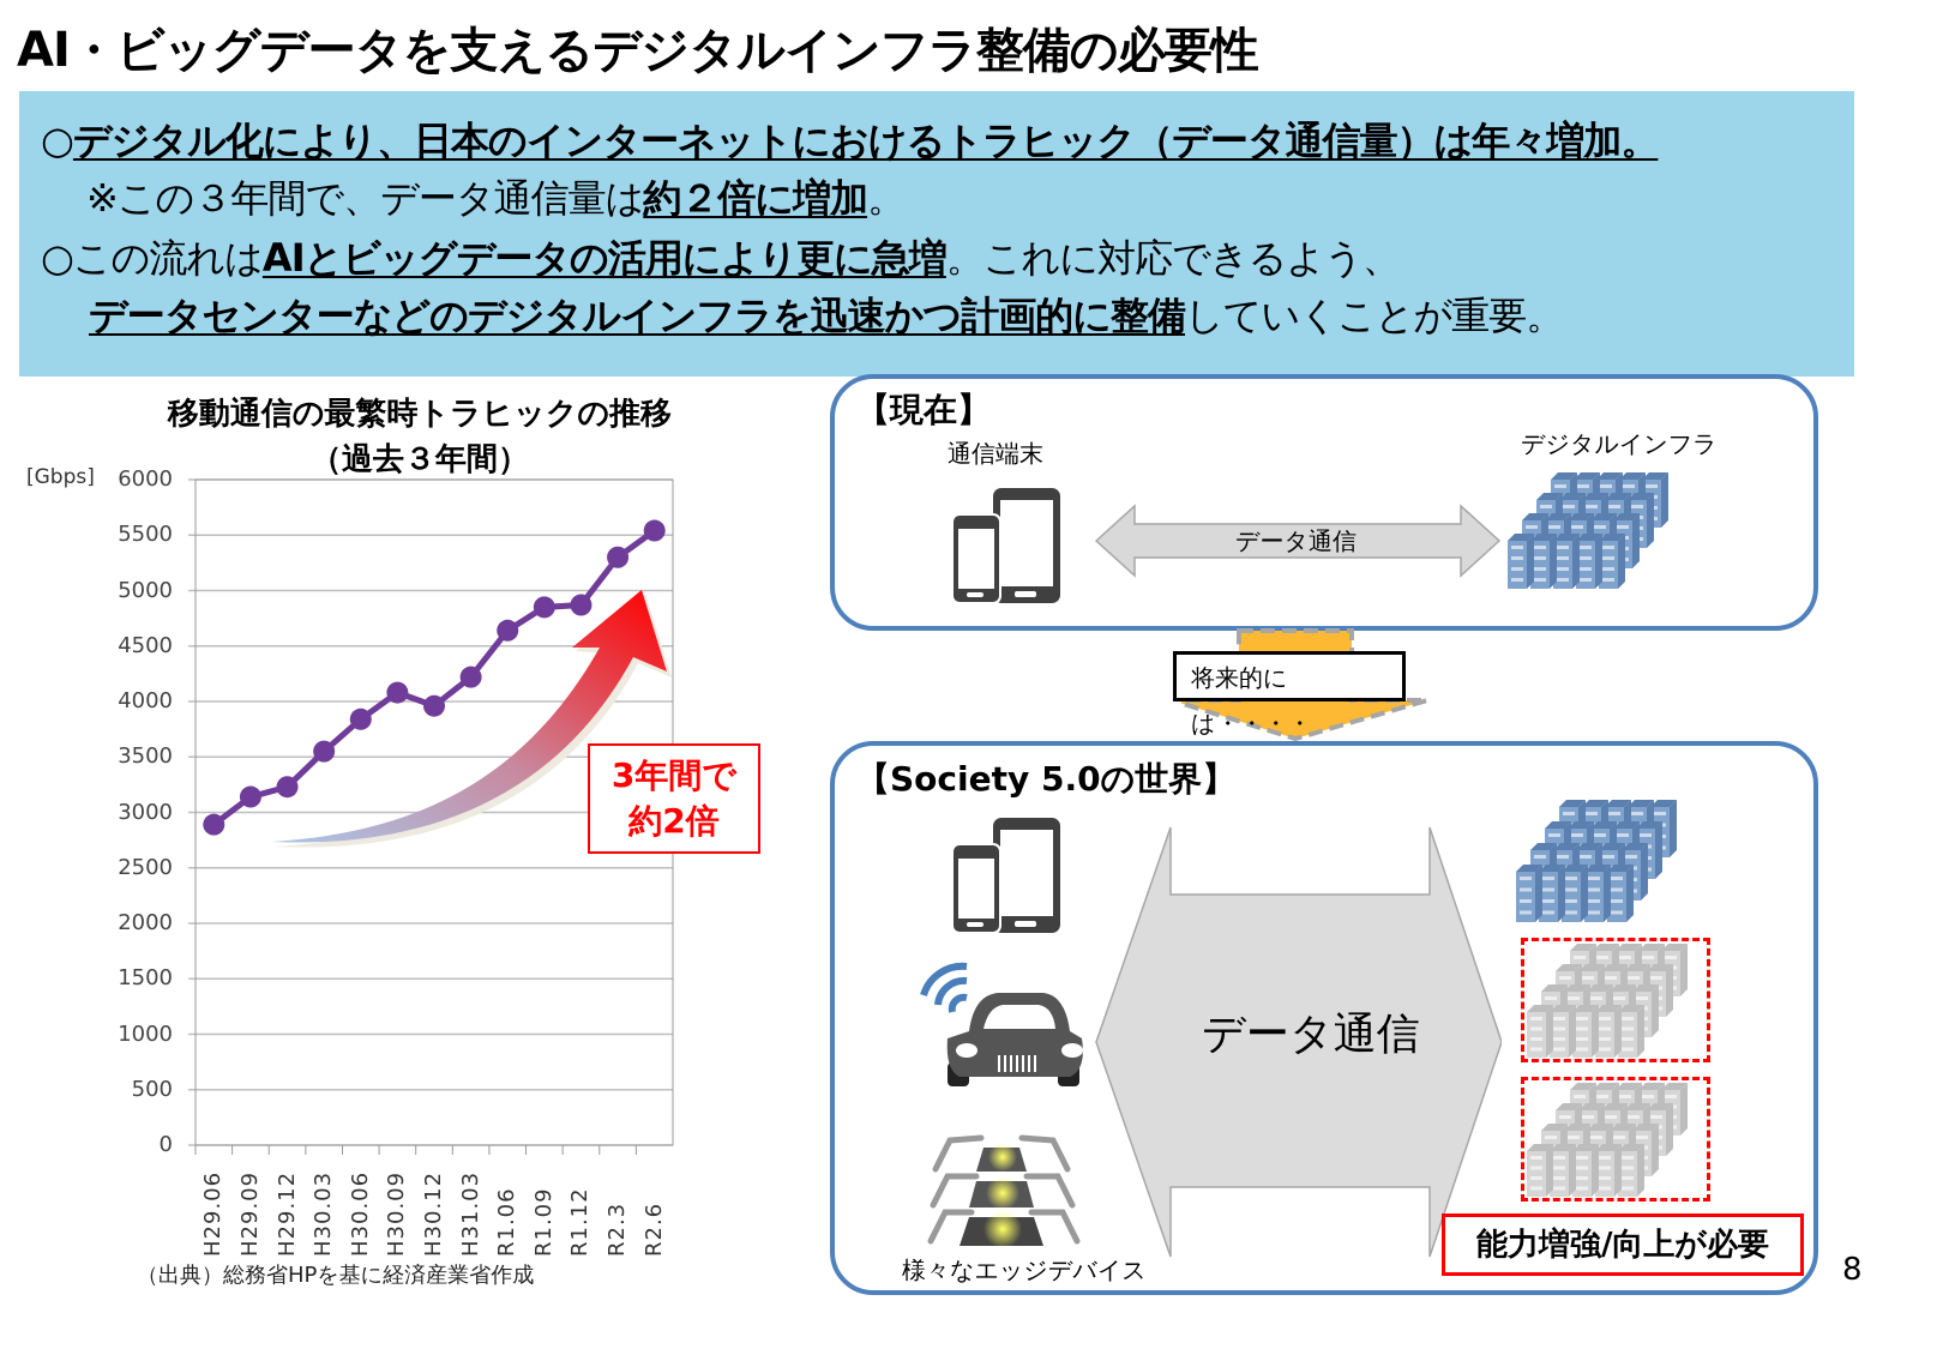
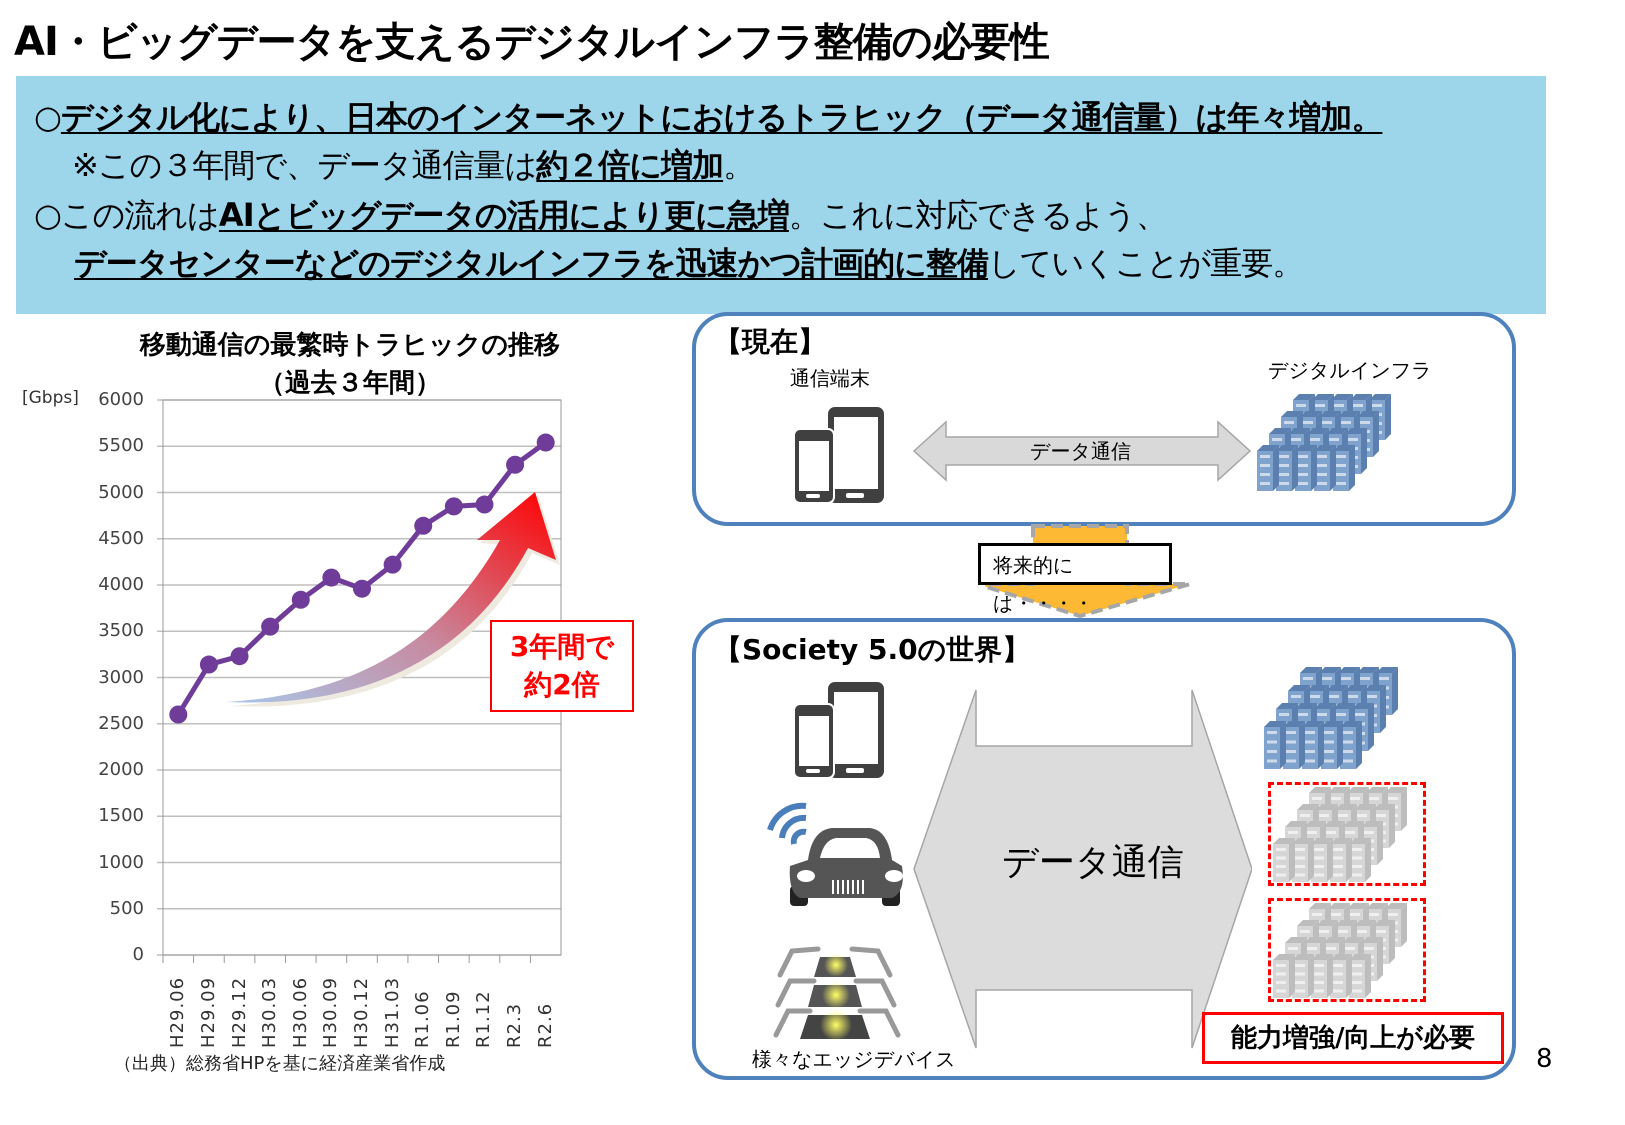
H29.06: 2900 -> 2600
